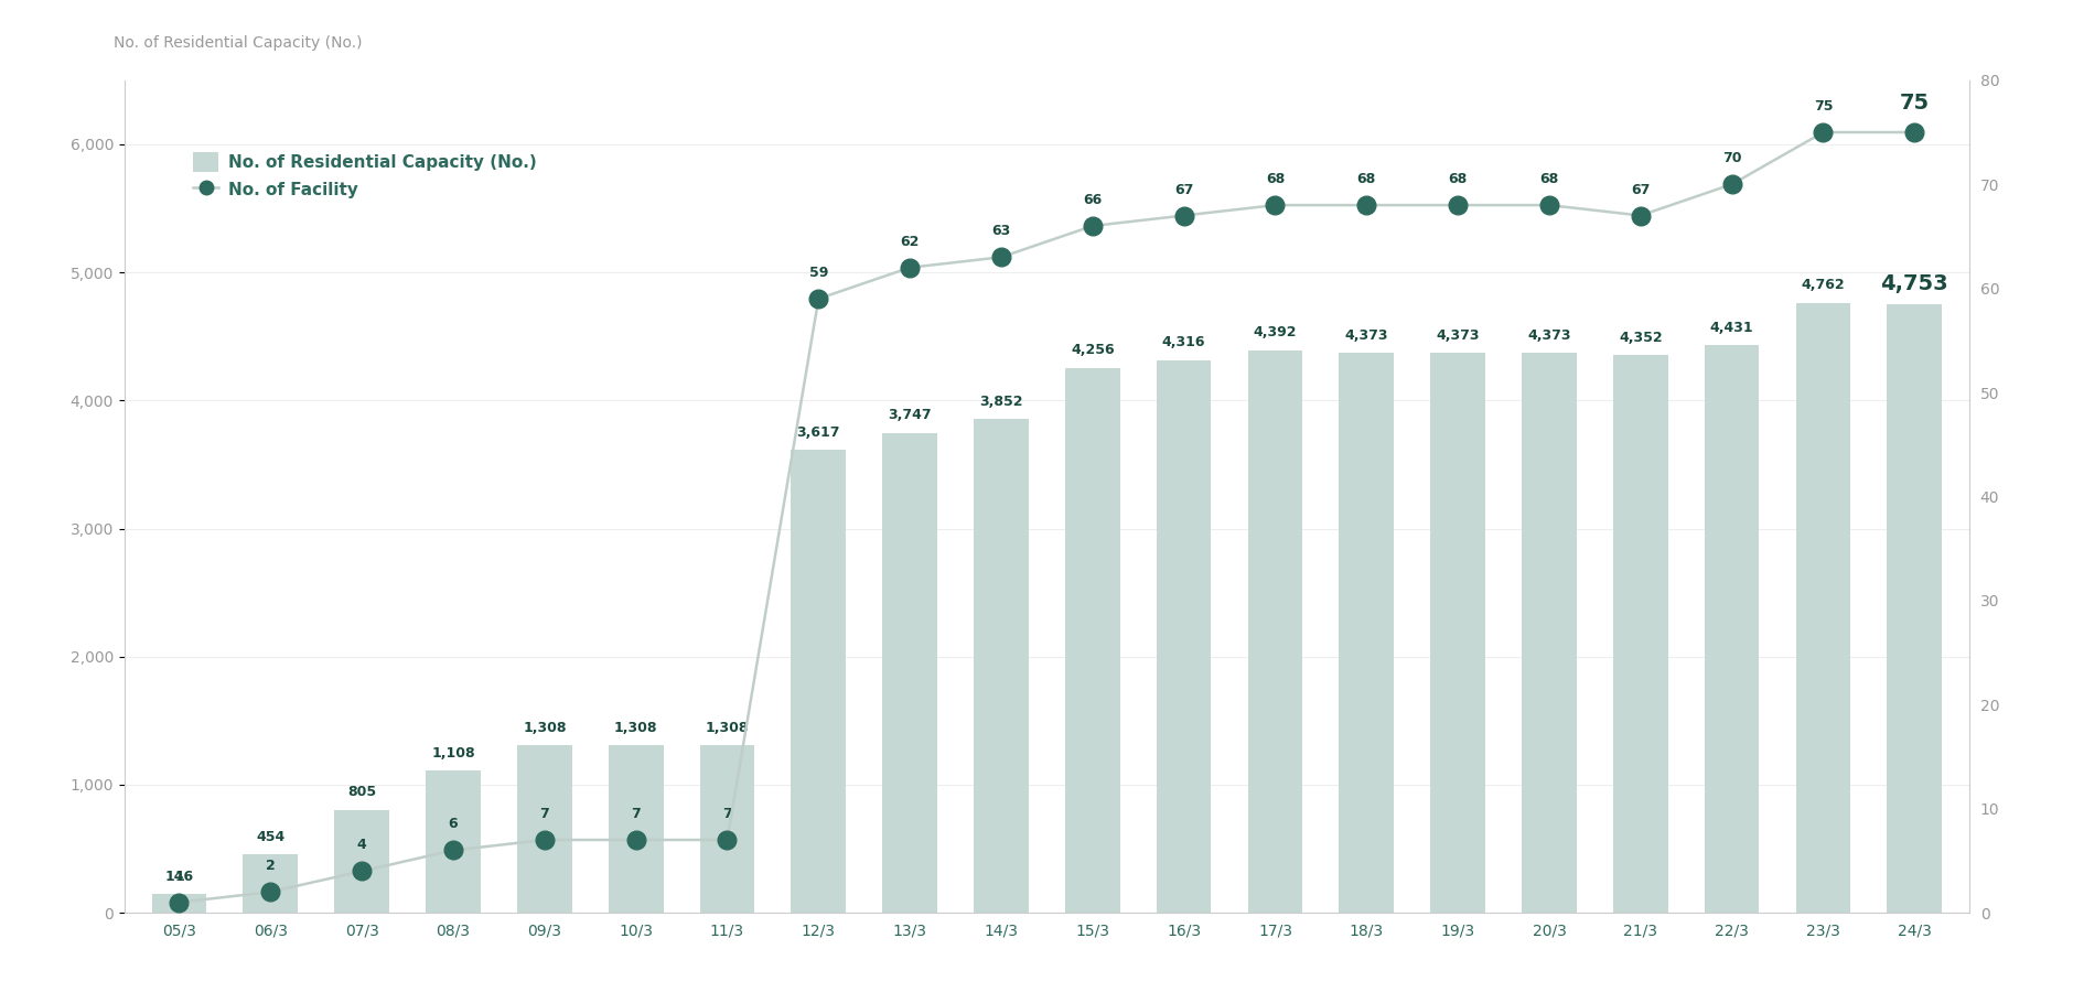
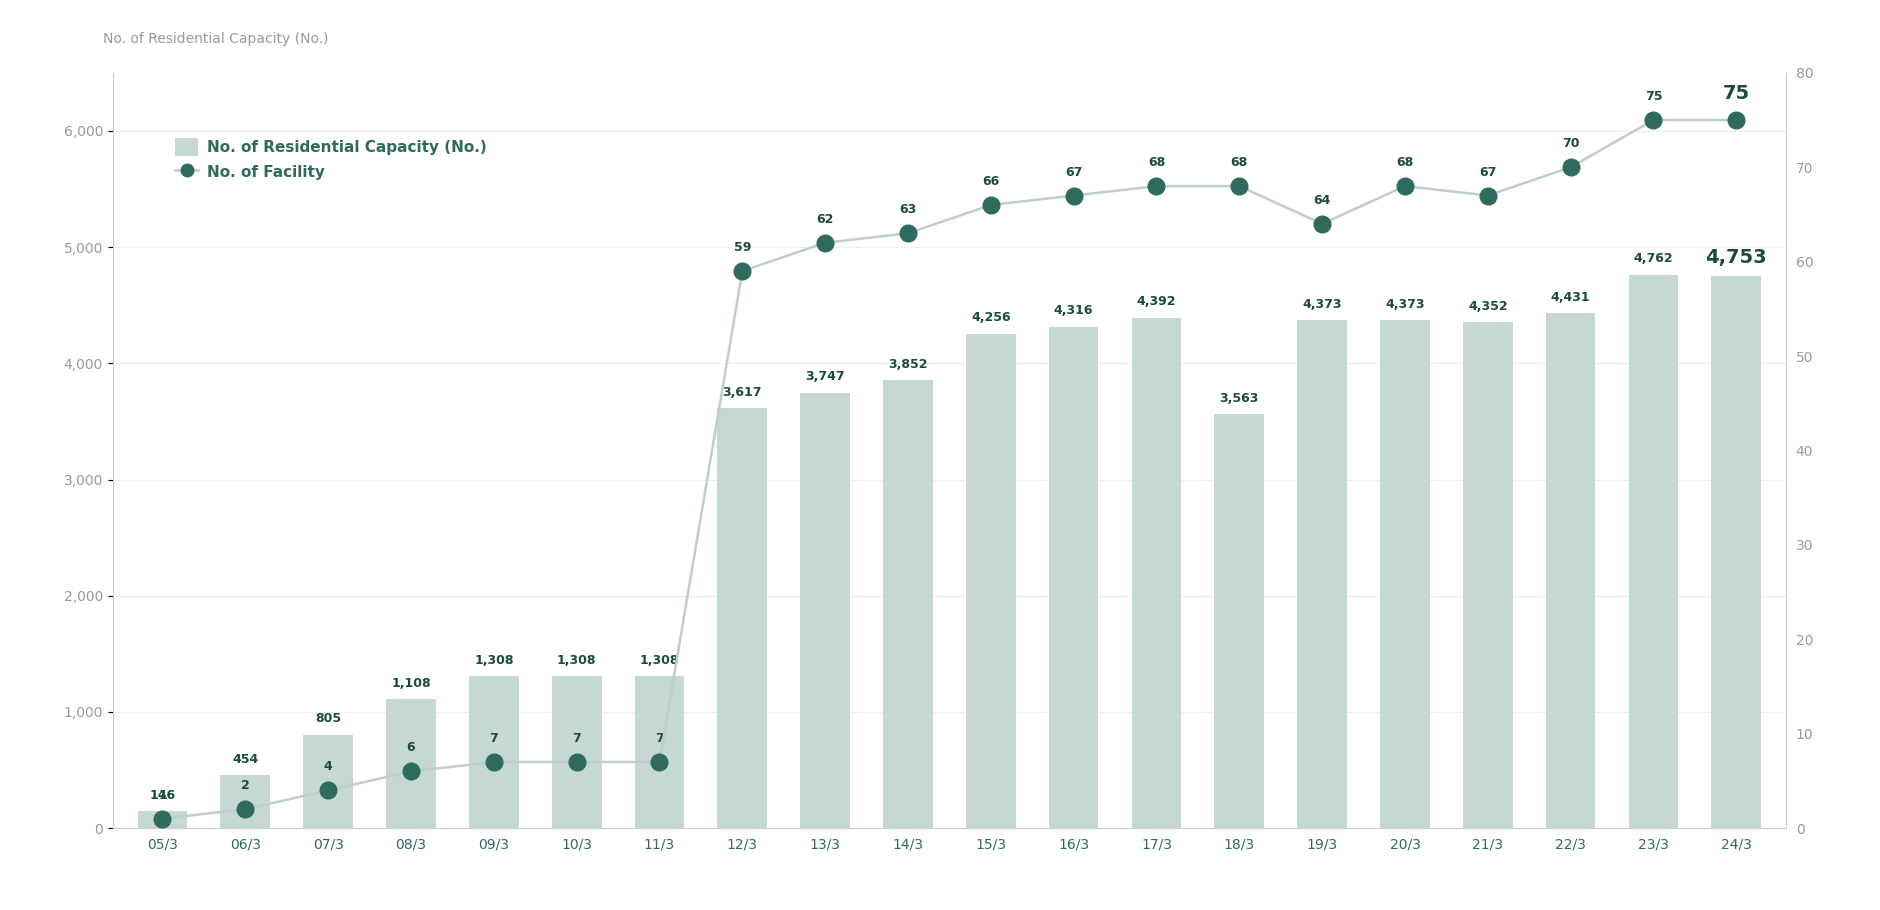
No. of Residential Capacity (No.)/18/3: 4,373 -> 3,563
No. of Facility/19/3: 68 -> 64
